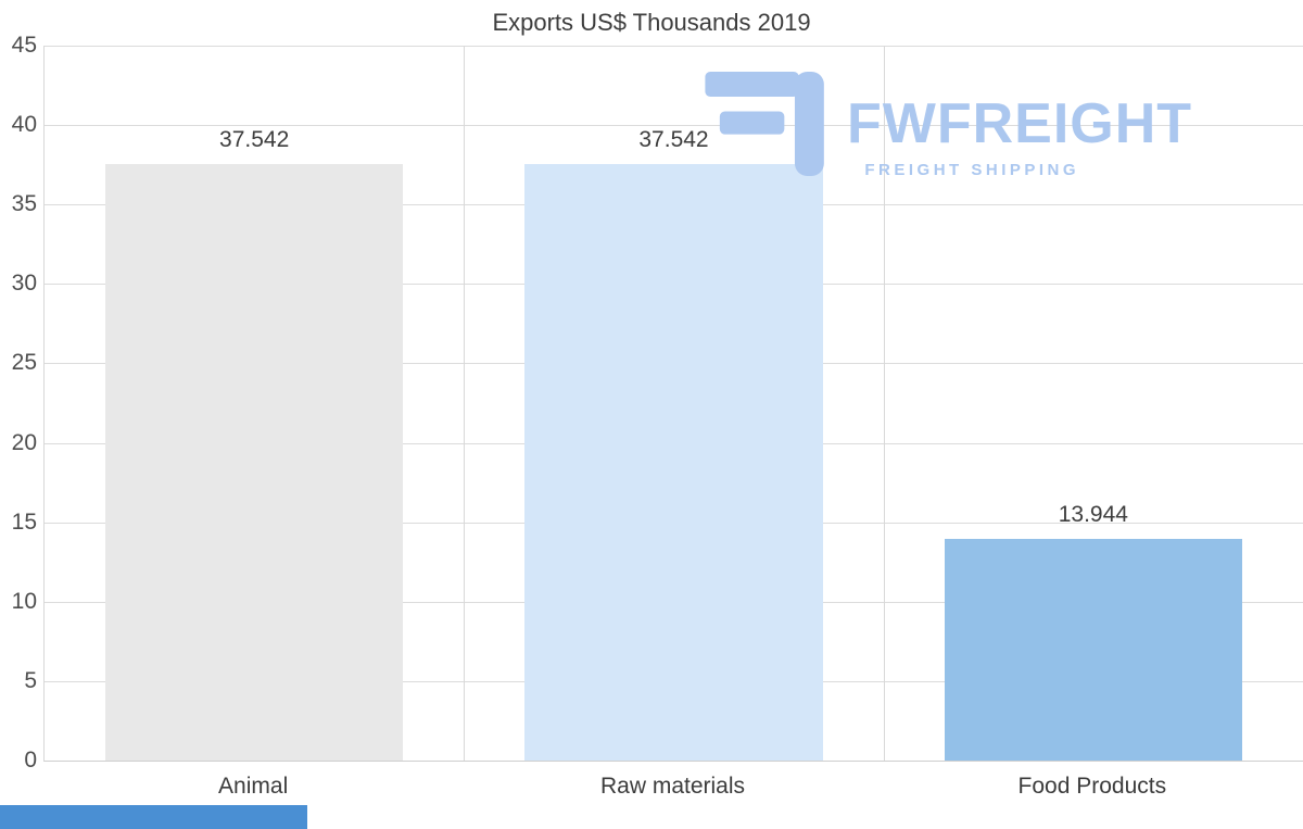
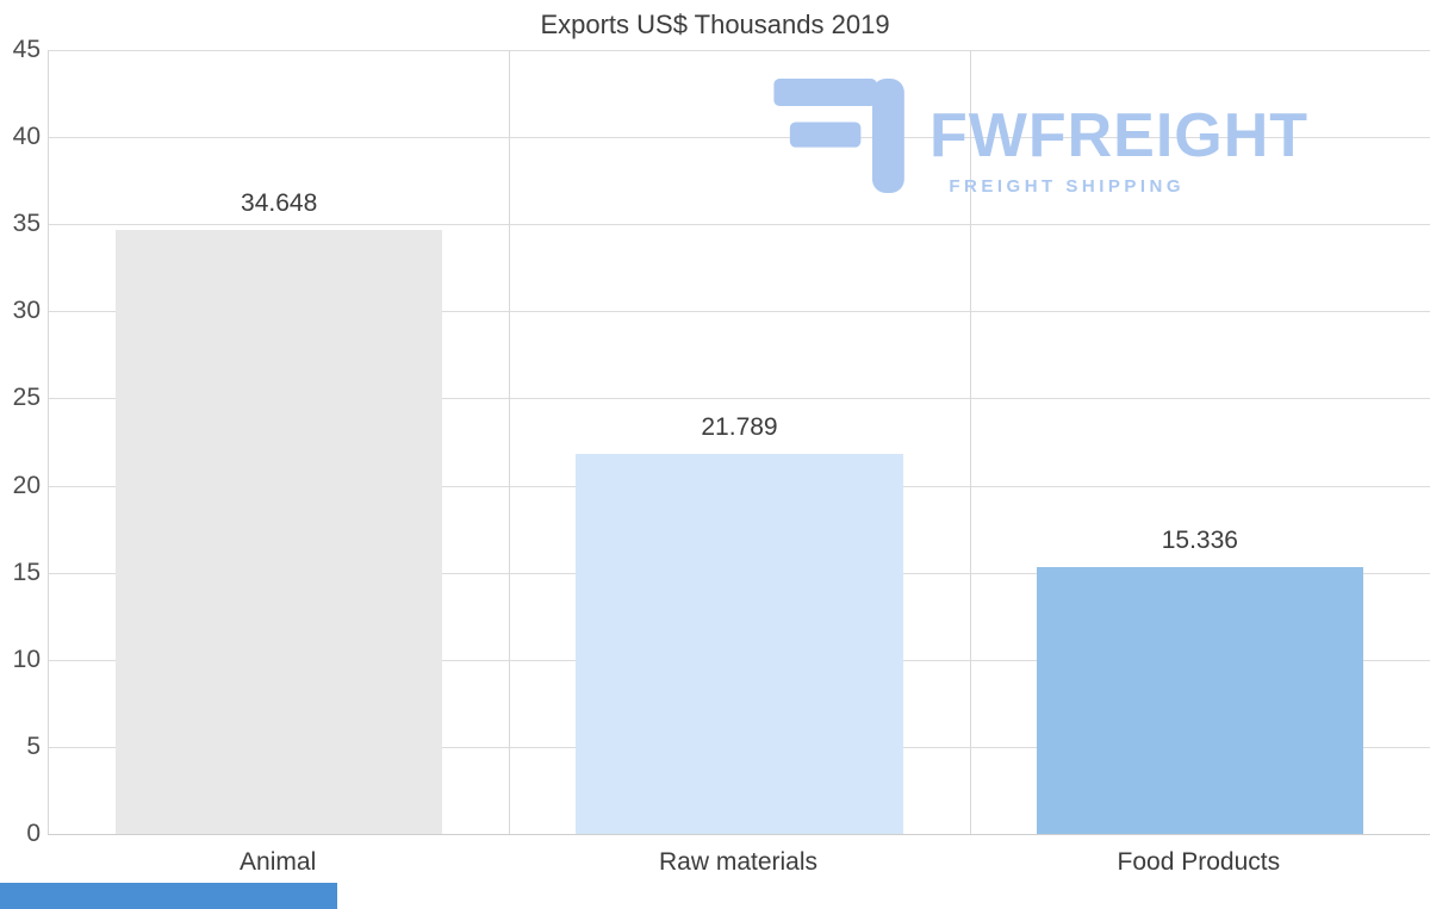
Animal: 37.542 -> 34.648
Raw materials: 37.542 -> 21.789
Food Products: 13.944 -> 15.336
